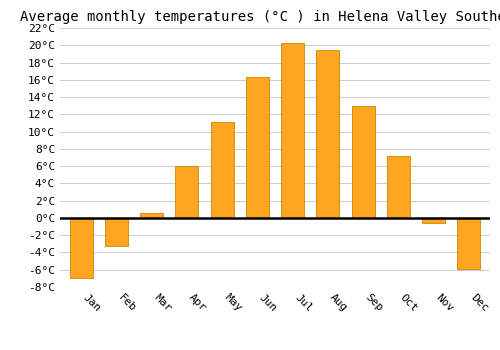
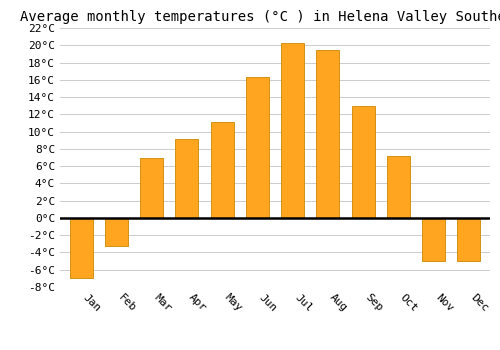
Mar: 0.6°C -> 7.0°C
Apr: 6.0°C -> 9.2°C
Nov: -0.6°C -> -5.0°C
Dec: -5.9°C -> -5.0°C
